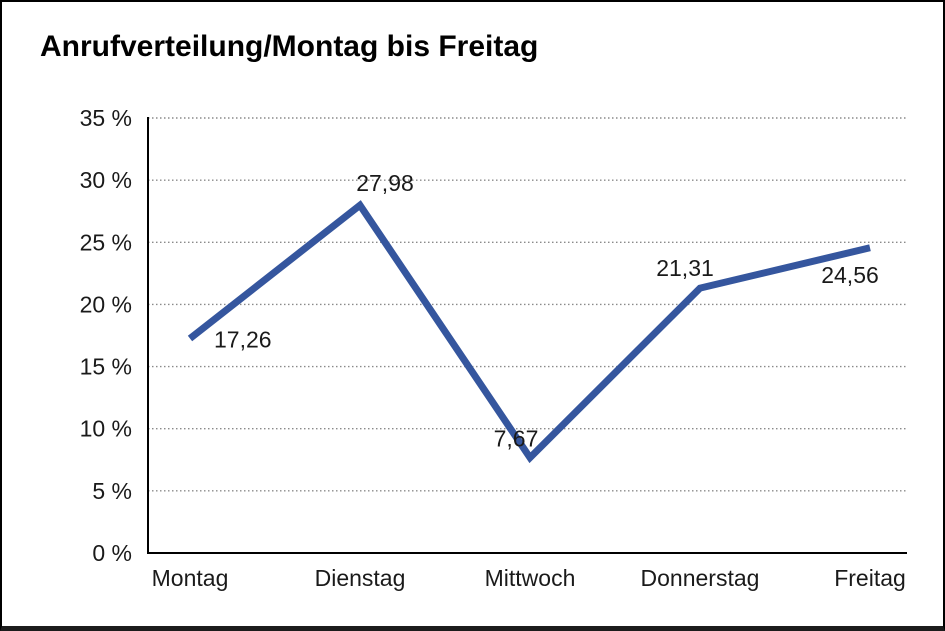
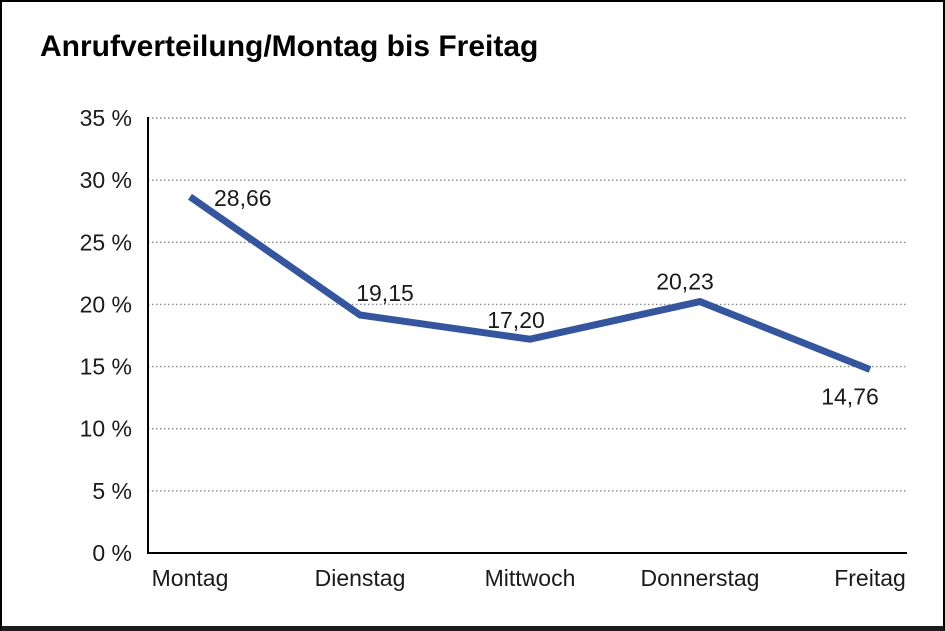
Montag: 17,26 -> 28,66
Dienstag: 27,98 -> 19,15
Mittwoch: 7,67 -> 17,20
Donnerstag: 21,31 -> 20,23
Freitag: 24,56 -> 14,76
